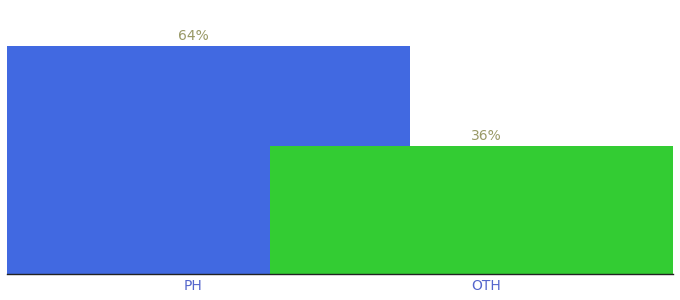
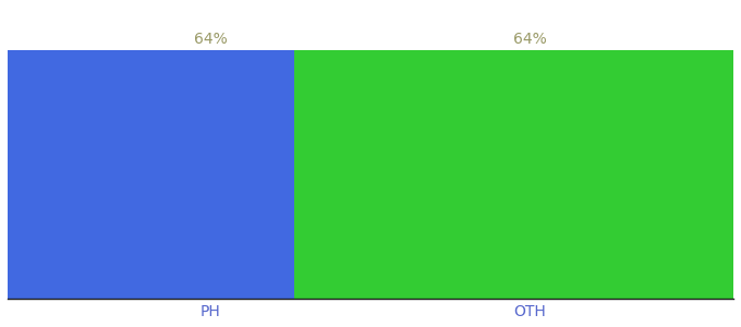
OTH: 36% -> 64%
